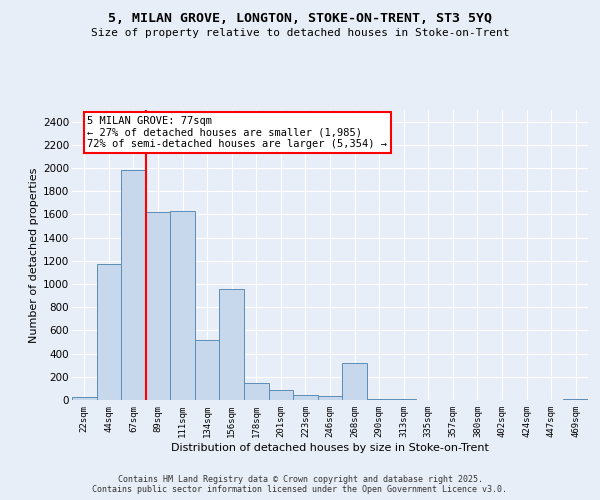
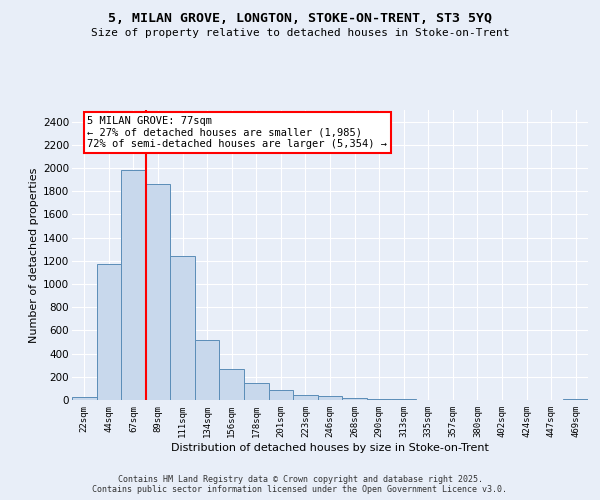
89sqm: 1620 -> 1860
111sqm: 1630 -> 1240
156sqm: 960 -> 270
268sqm: 320 -> 20
